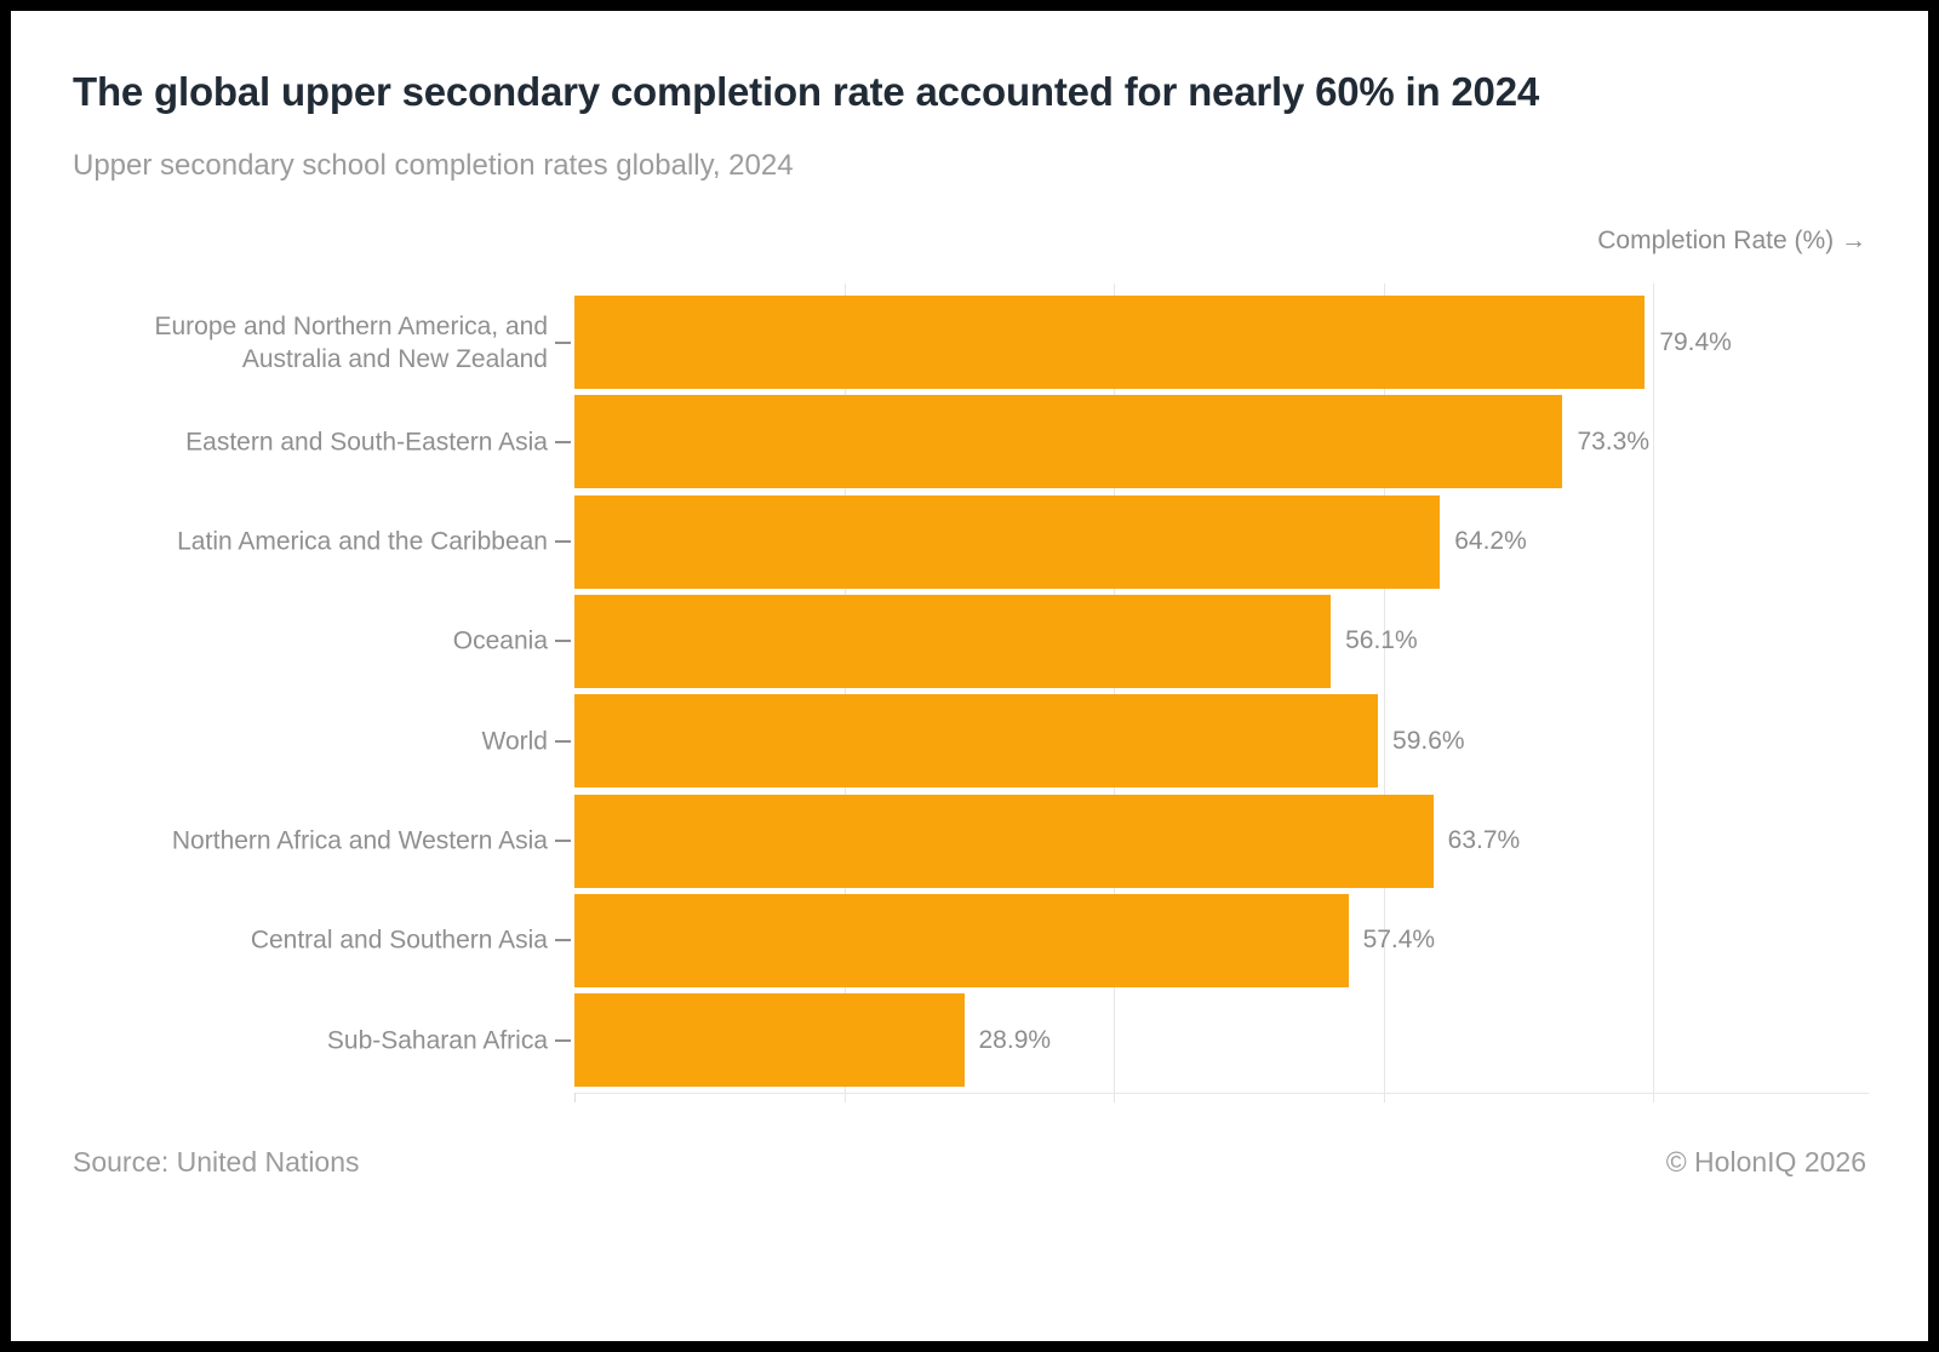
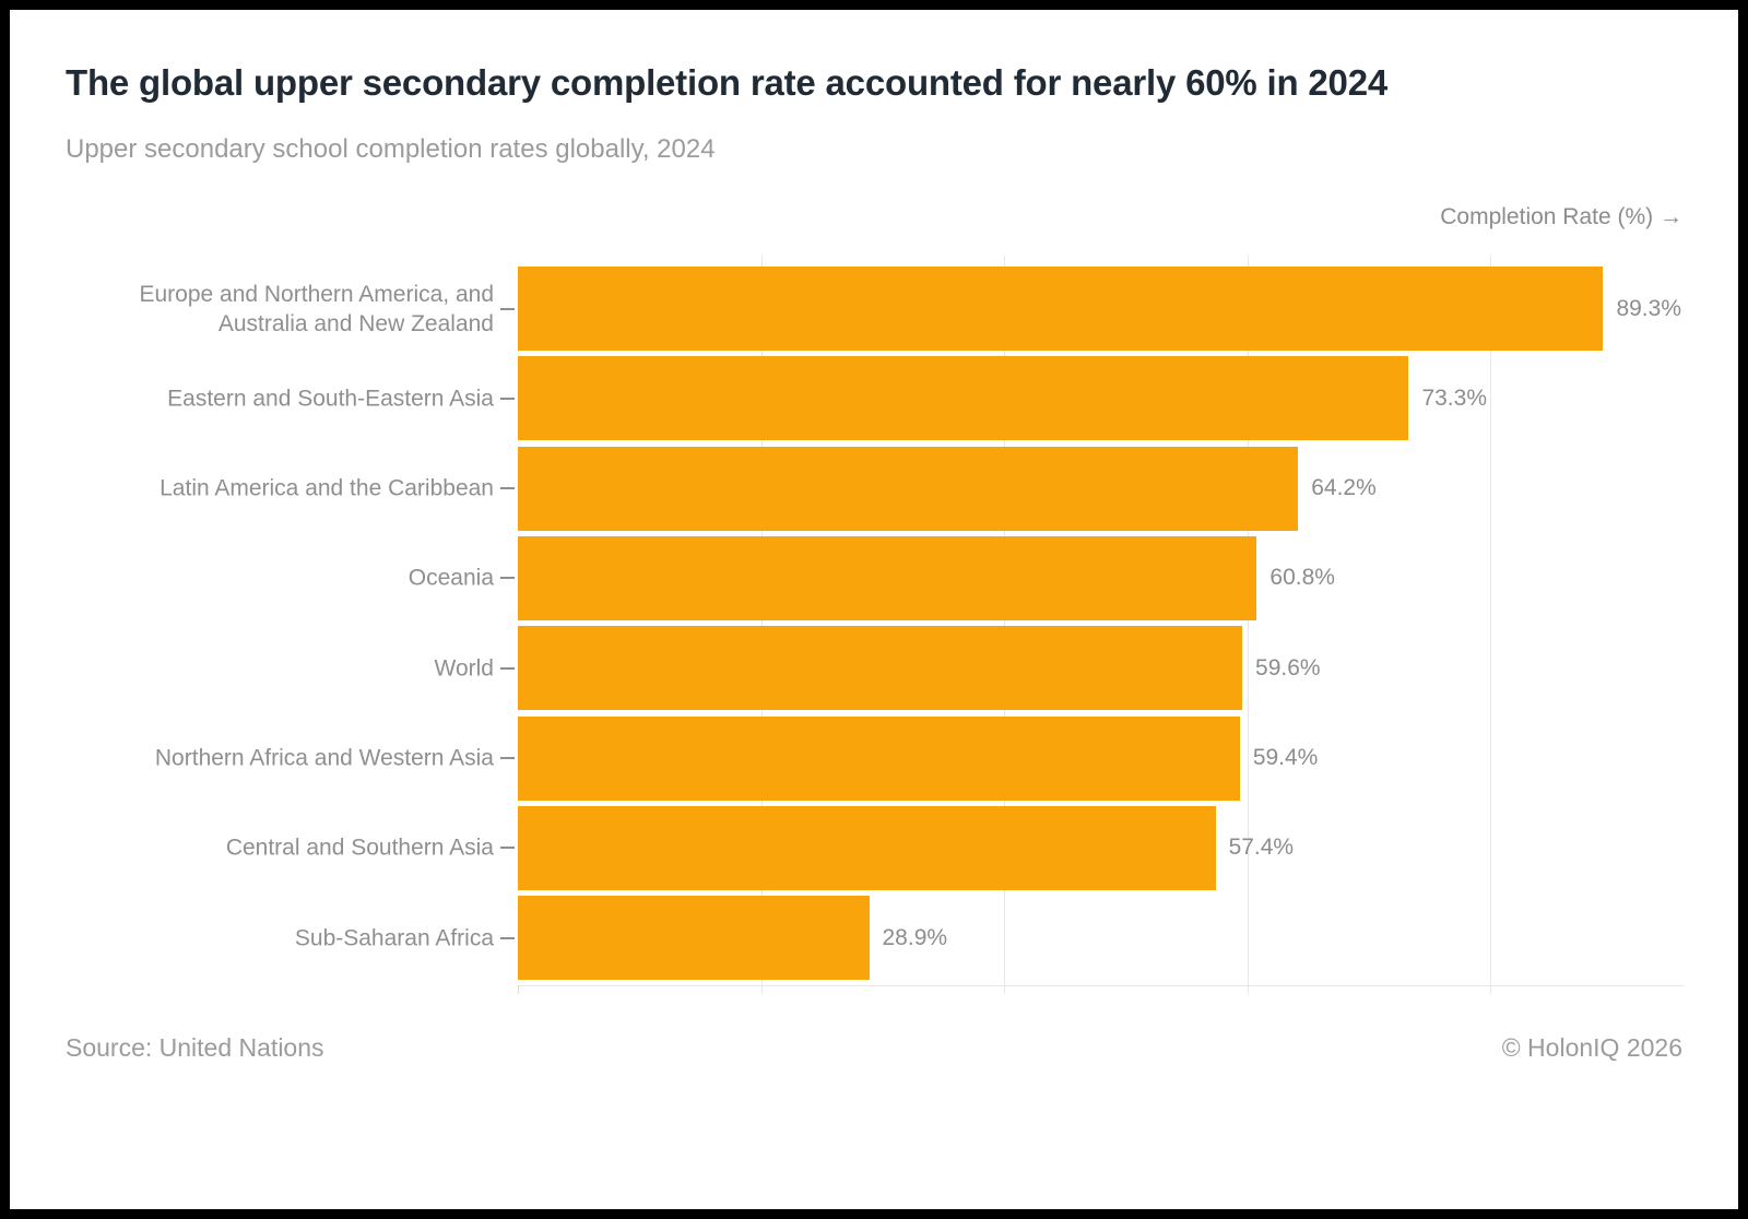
Europe and Northern America, and Australia and New Zealand: 79.4% -> 89.3%
Oceania: 56.1% -> 60.8%
Northern Africa and Western Asia: 63.7% -> 59.4%
